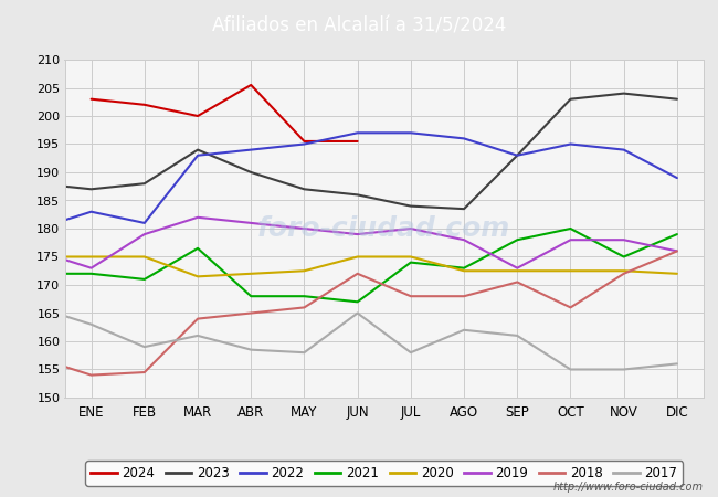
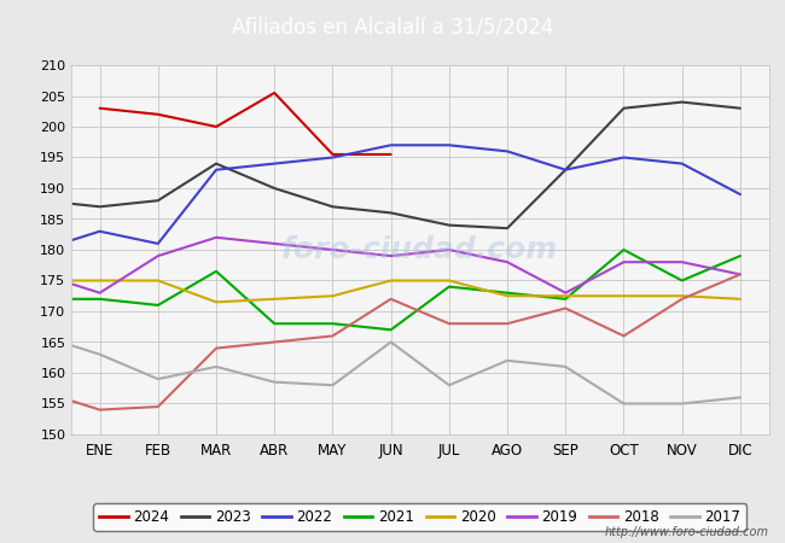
2021/SEP: 178.0 -> 172.0
